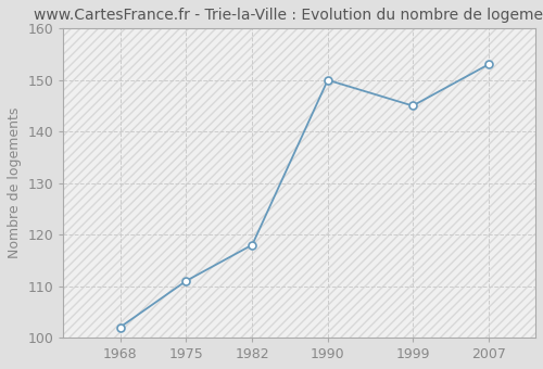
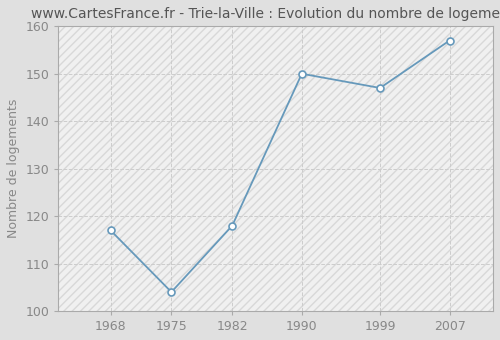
1968: 102 -> 117
1975: 111 -> 104
1999: 145 -> 147
2007: 153 -> 157
